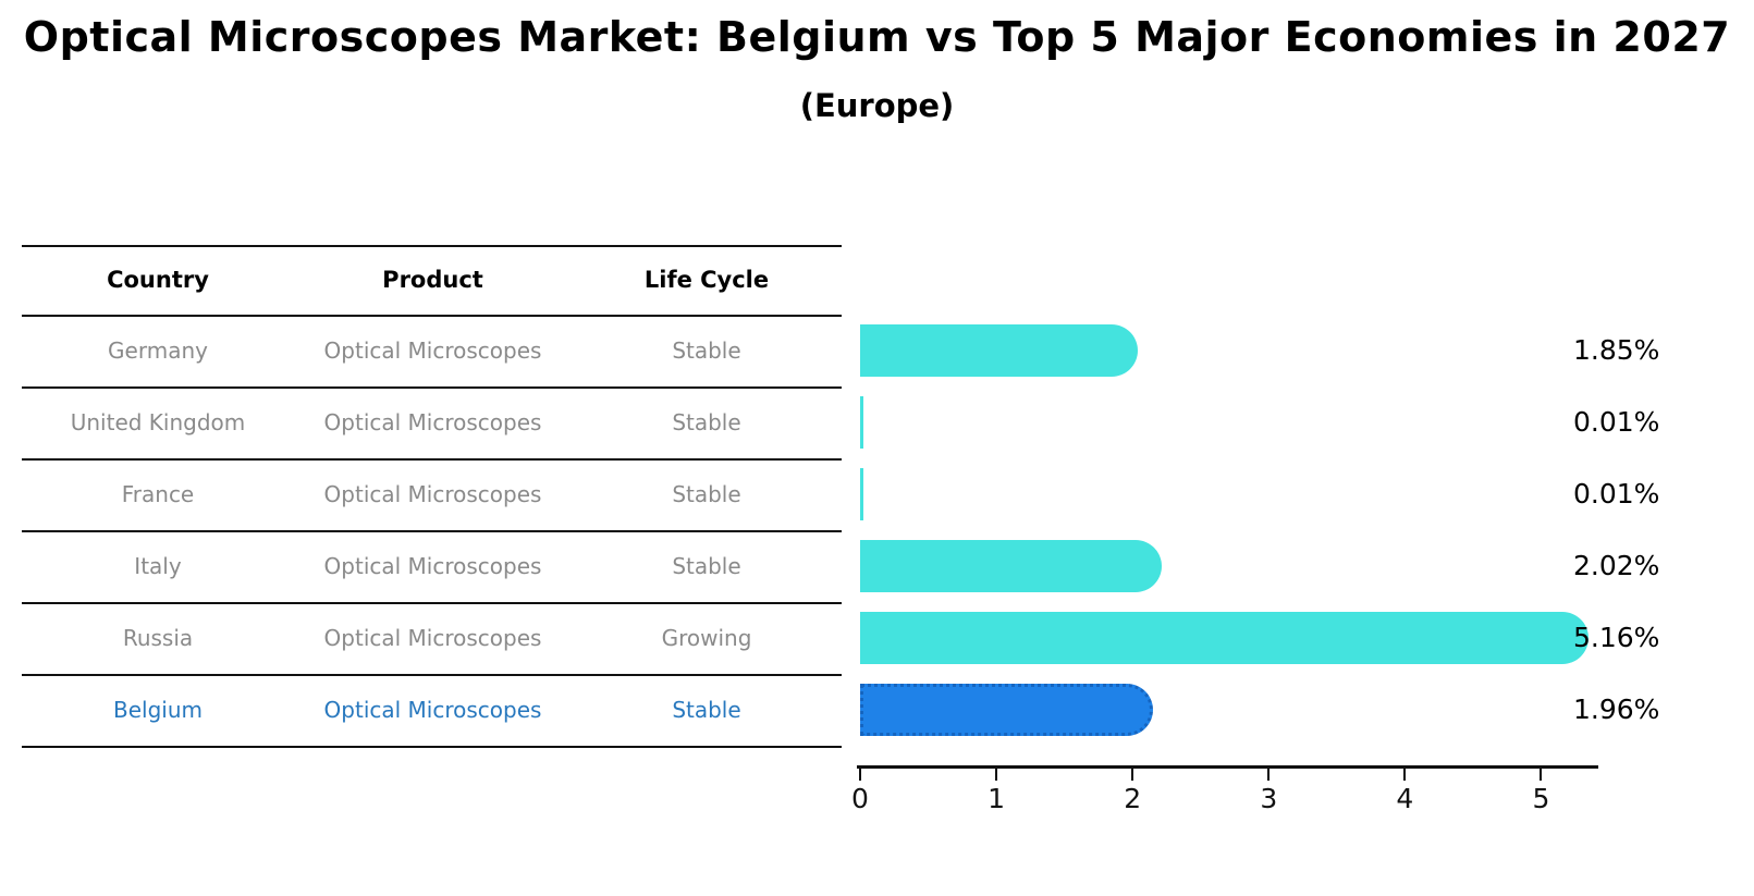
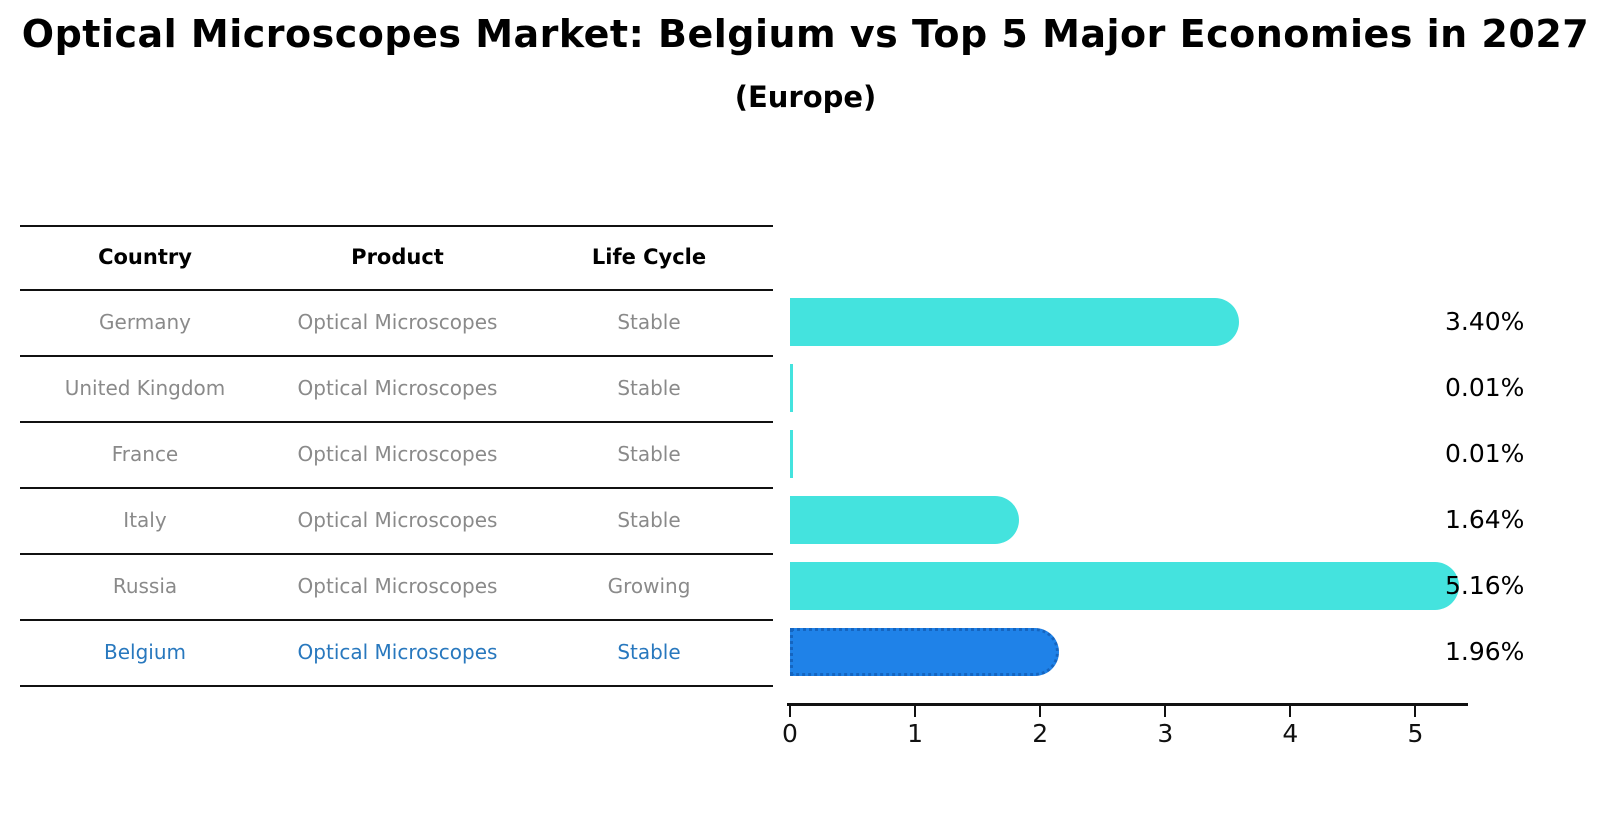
Germany: 1.85% -> 3.40%
Italy: 2.02% -> 1.64%
